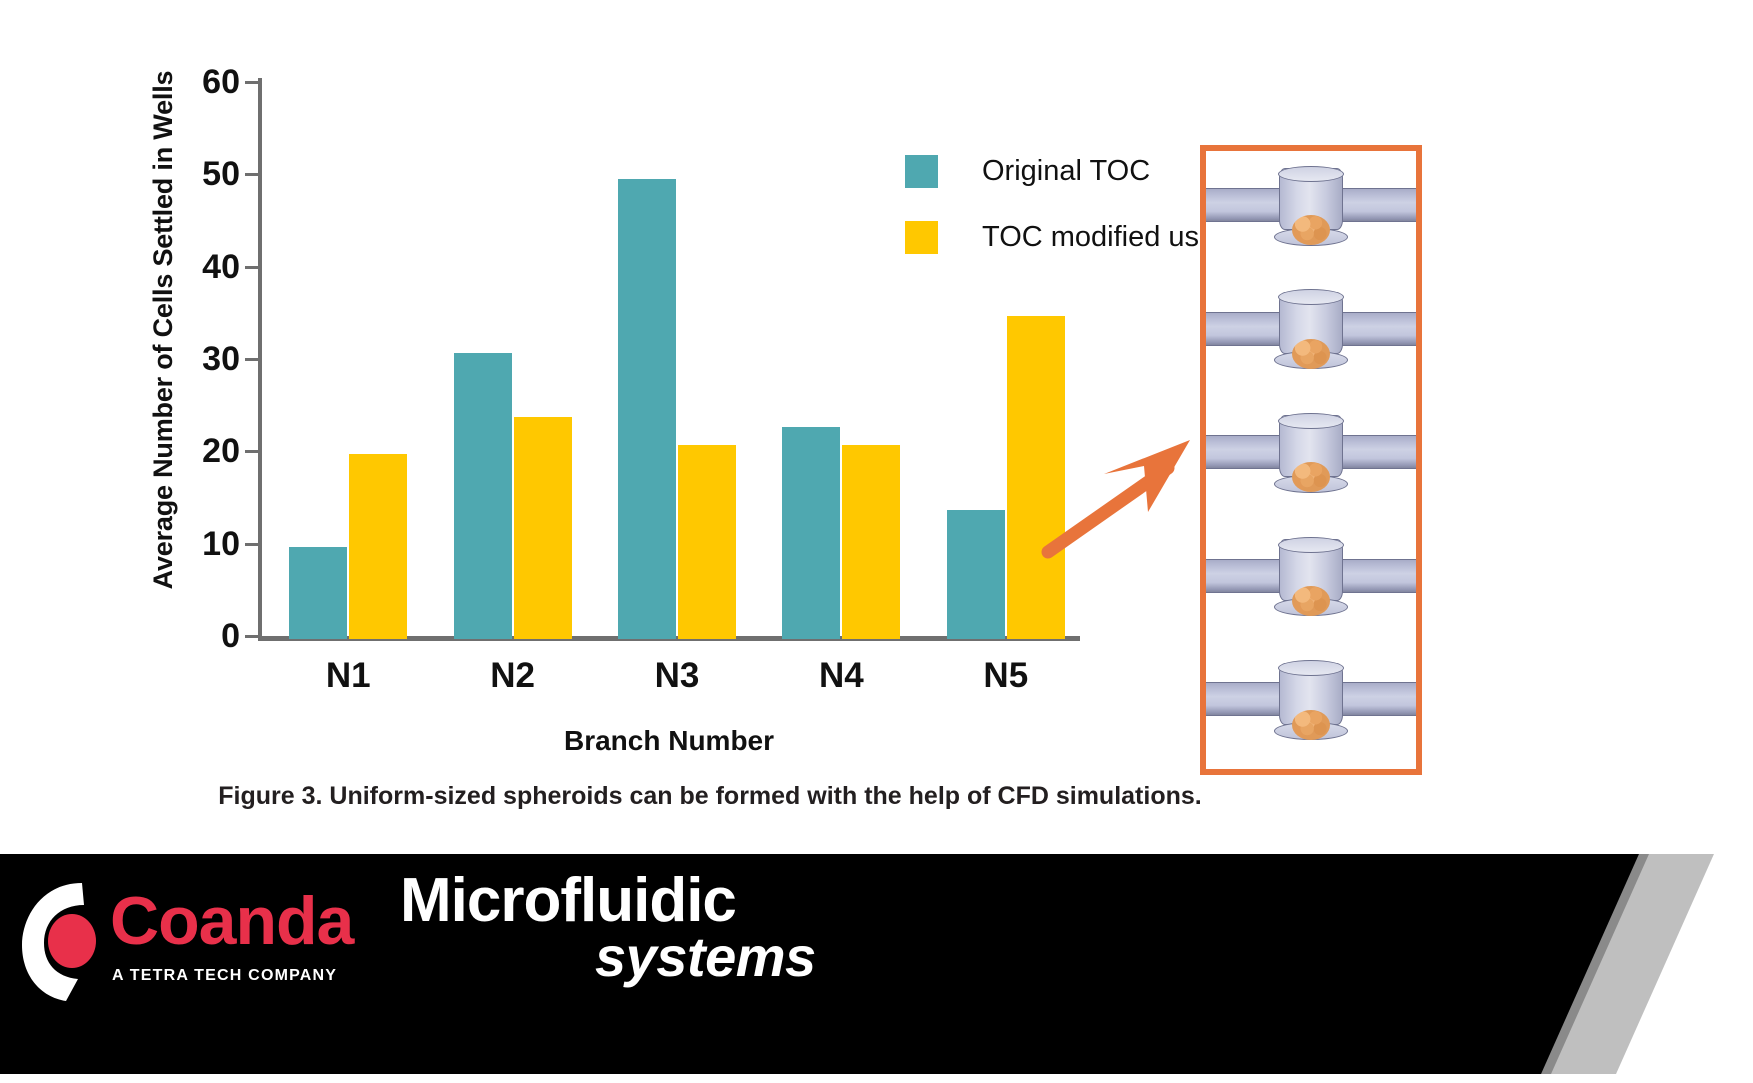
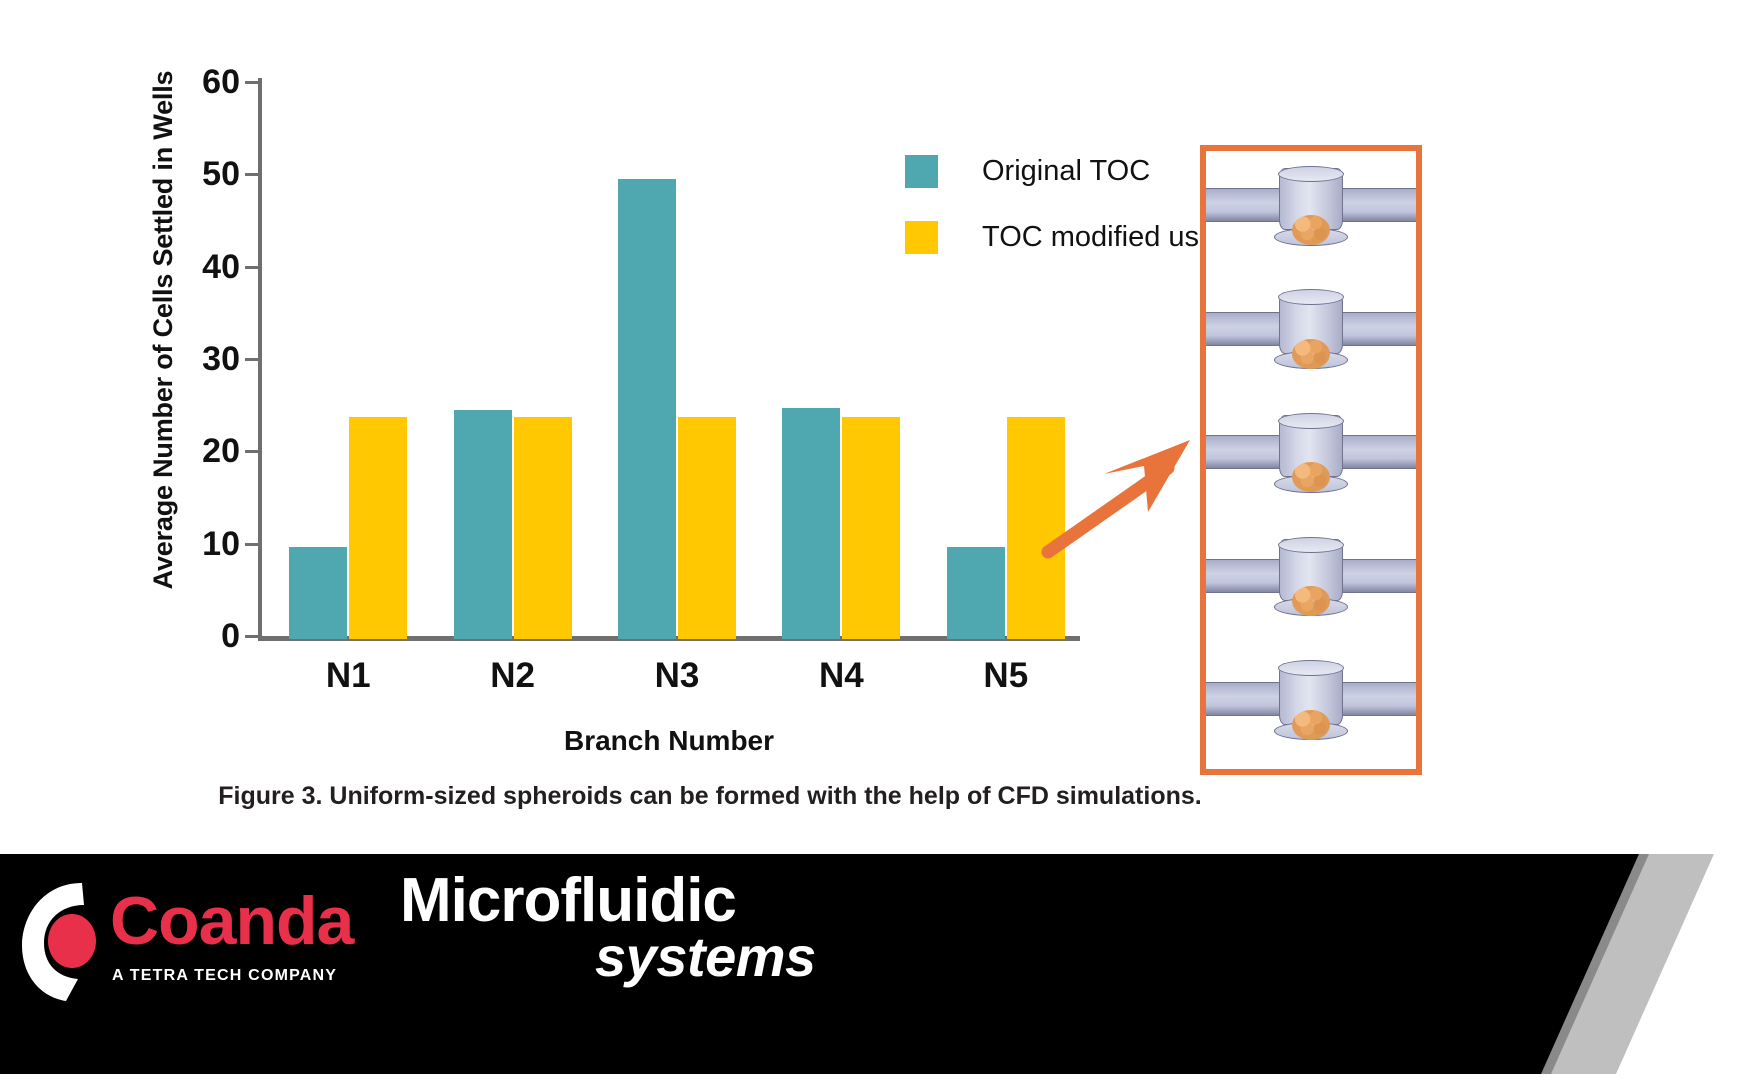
TOC modified using CFD/N1: 20 -> 24
Original TOC/N2: 31 -> 25
TOC modified using CFD/N3: 21 -> 24
Original TOC/N4: 23 -> 25
TOC modified using CFD/N4: 21 -> 24
Original TOC/N5: 14 -> 10
TOC modified using CFD/N5: 35 -> 24
